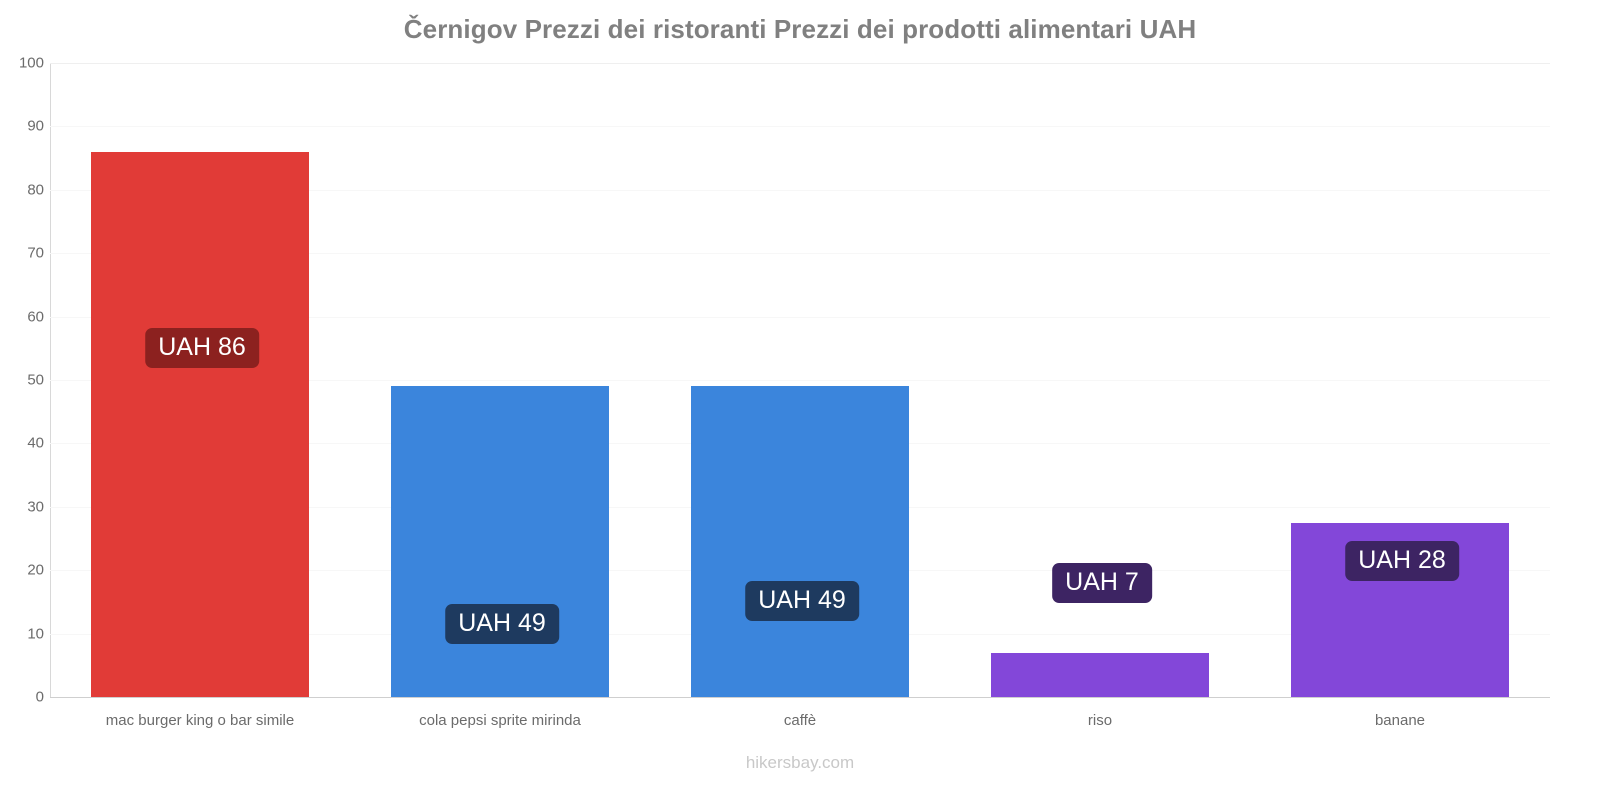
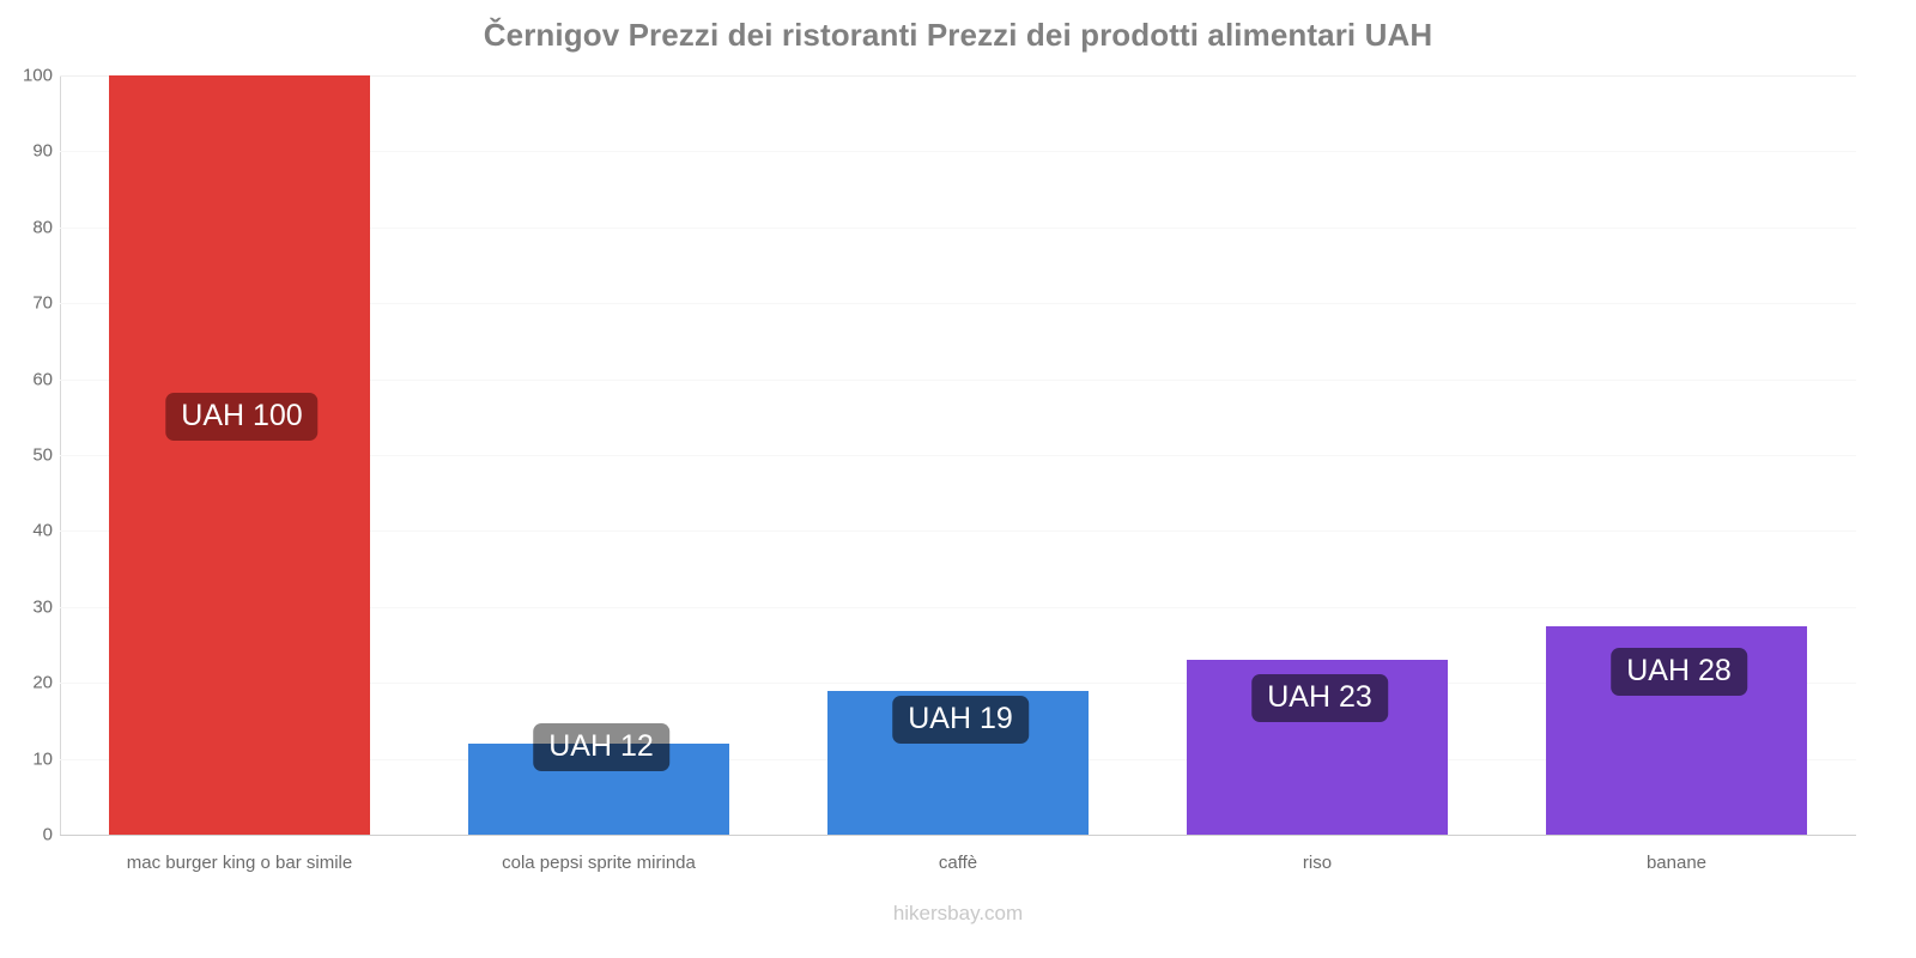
mac burger king o bar simile: 86 -> 100
cola pepsi sprite mirinda: 49 -> 12
caffè: 49 -> 19
riso: 7 -> 23
